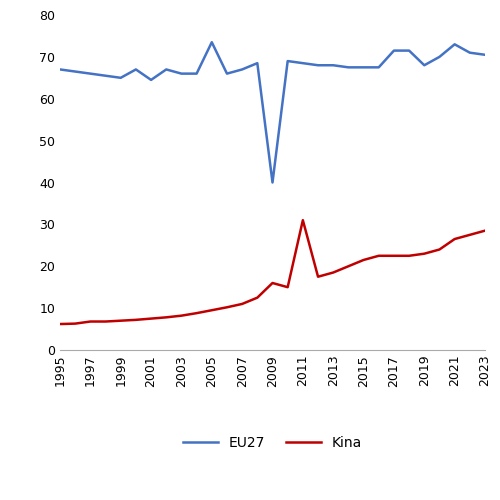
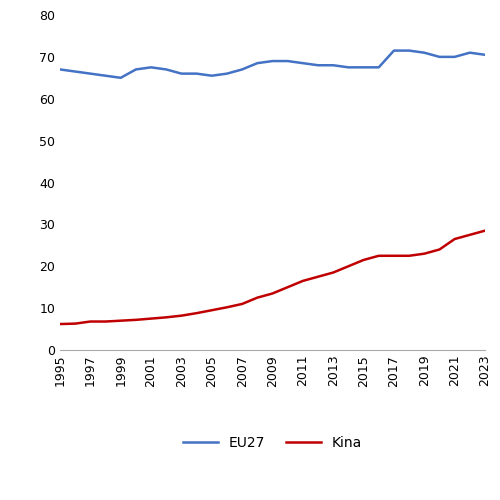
EU27/2001: 64.5 -> 67.5
EU27/2005: 73.5 -> 65.5
EU27/2009: 40.0 -> 69.0
Kina/2009: 16.0 -> 13.5
Kina/2011: 31.0 -> 16.5
EU27/2019: 68.0 -> 71.0
EU27/2021: 73.0 -> 70.0
